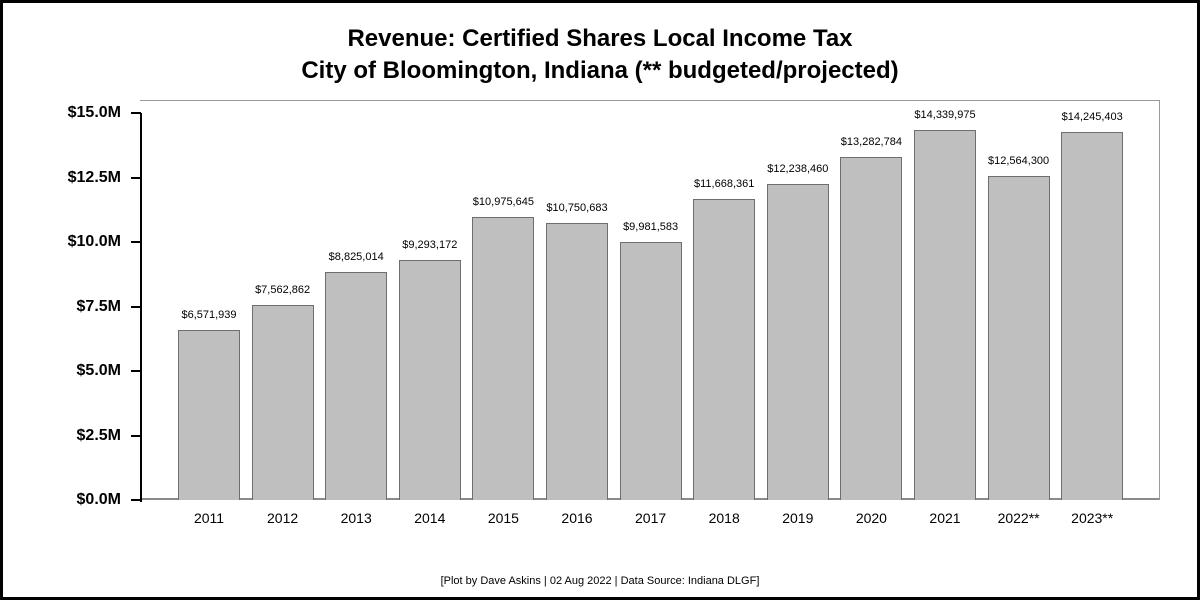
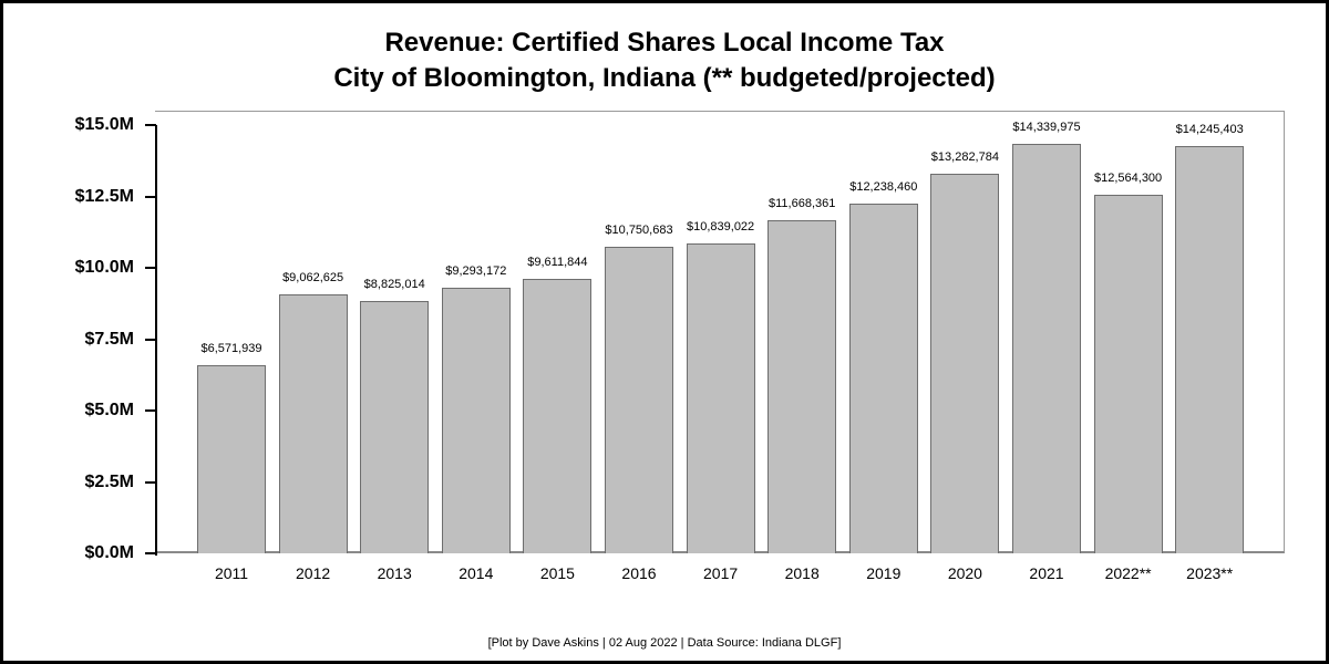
2012: $7,562,862 -> $9,062,625
2015: $10,975,645 -> $9,611,844
2017: $9,981,583 -> $10,839,022
